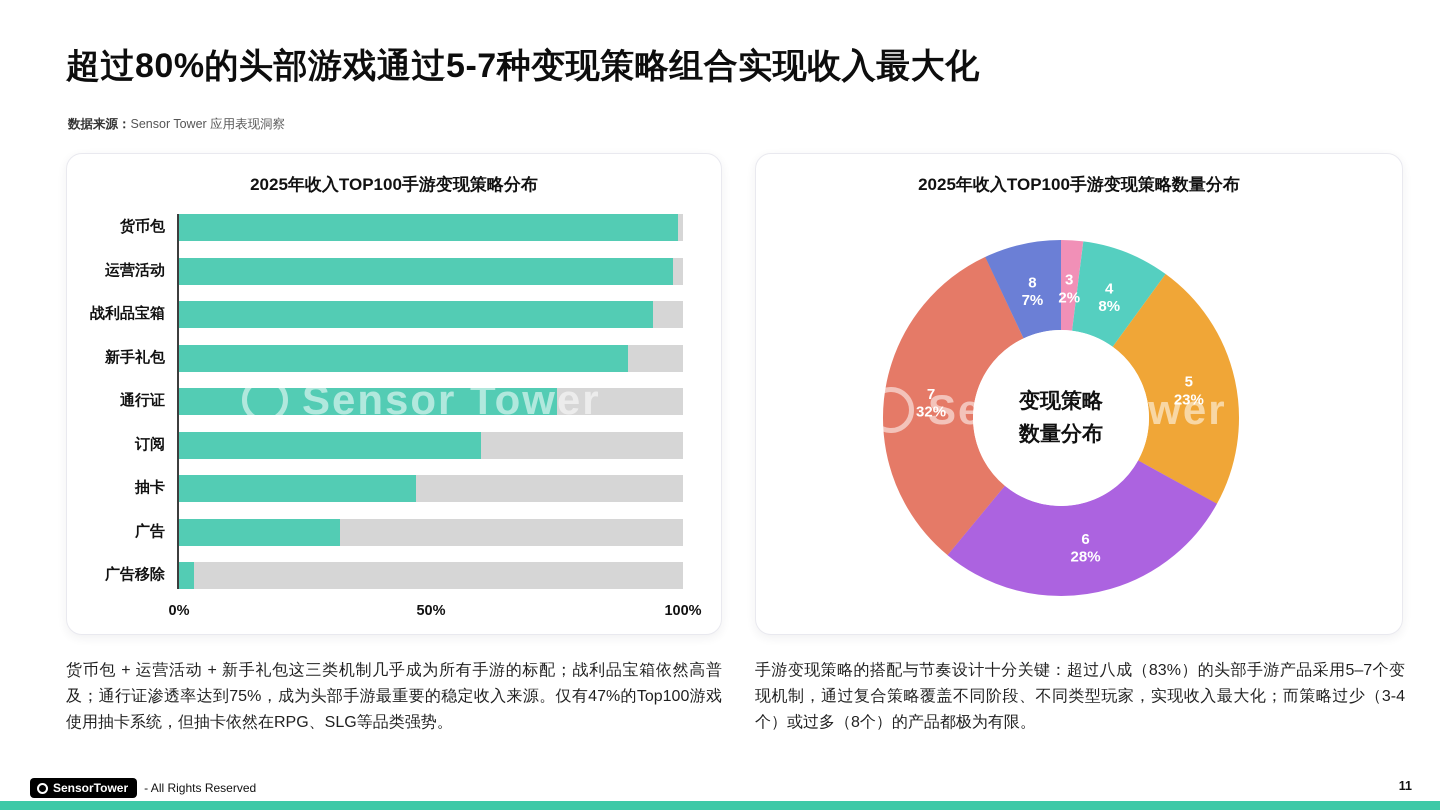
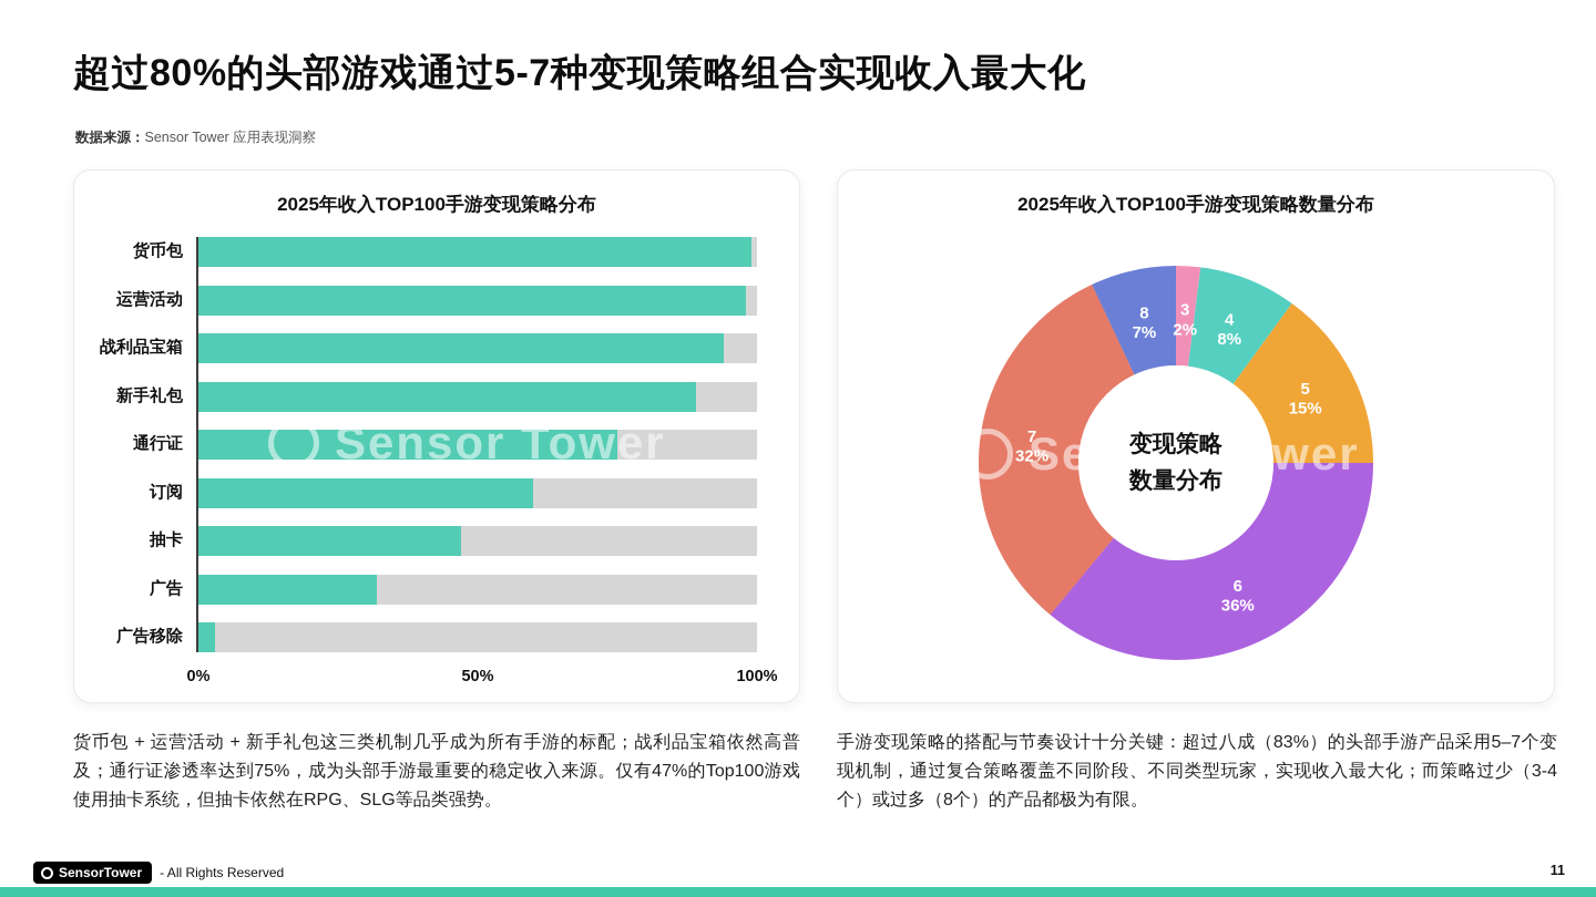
2025年收入TOP100手游变现策略数量分布/5: 23% -> 15%
2025年收入TOP100手游变现策略数量分布/6: 28% -> 36%
